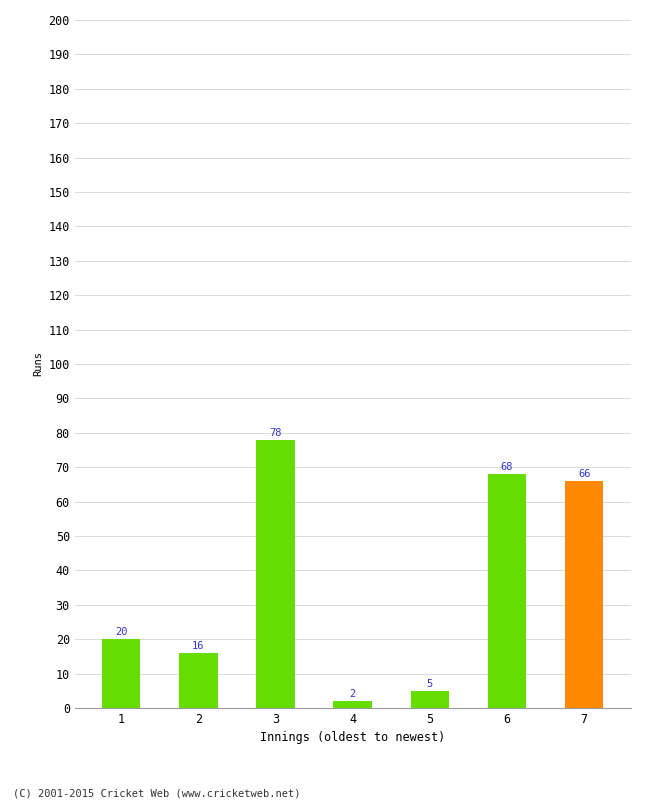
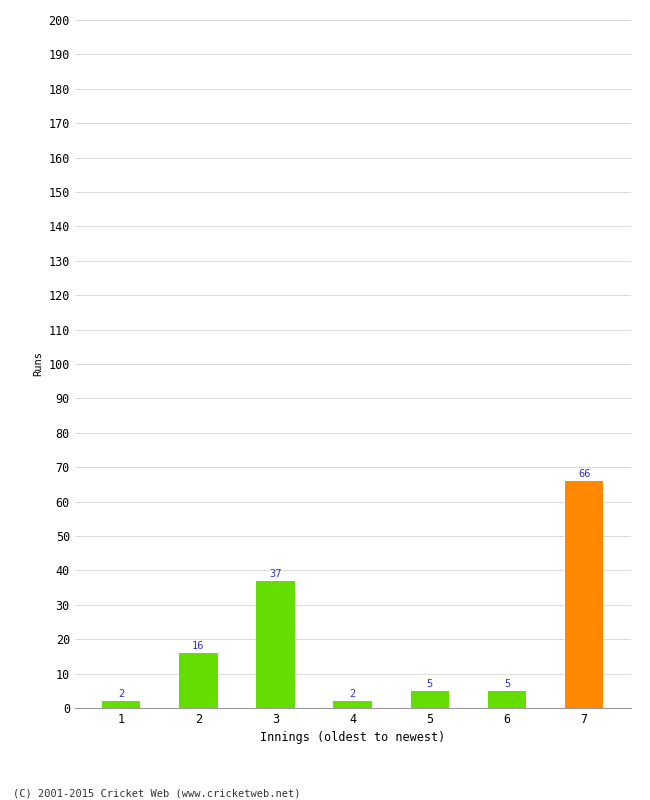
1: 20 -> 2
3: 78 -> 37
6: 68 -> 5
